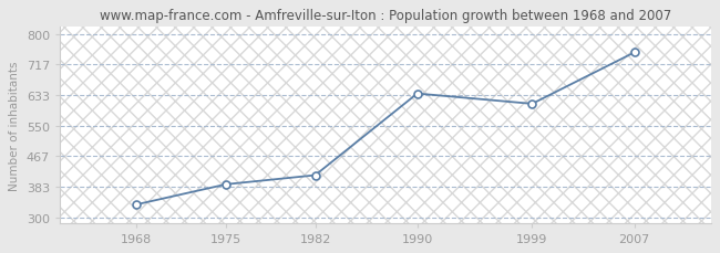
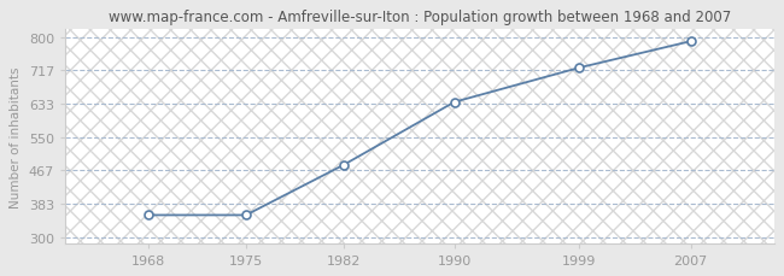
1968: 335 -> 355
1975: 390 -> 355
1982: 415 -> 480
1999: 610 -> 724
2007: 750 -> 790
